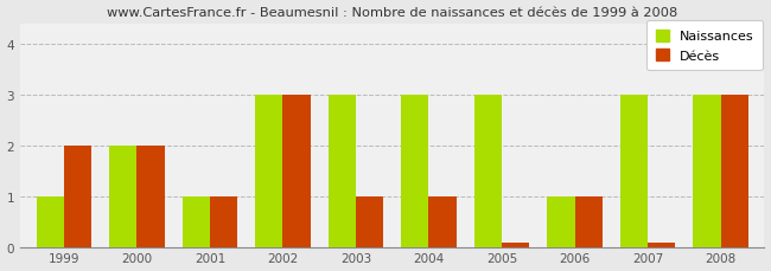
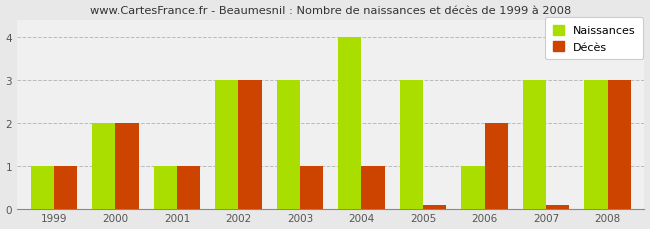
Décès/1999: 2.00 -> 1.00
Naissances/2004: 3 -> 4
Décès/2006: 1.00 -> 2.00
